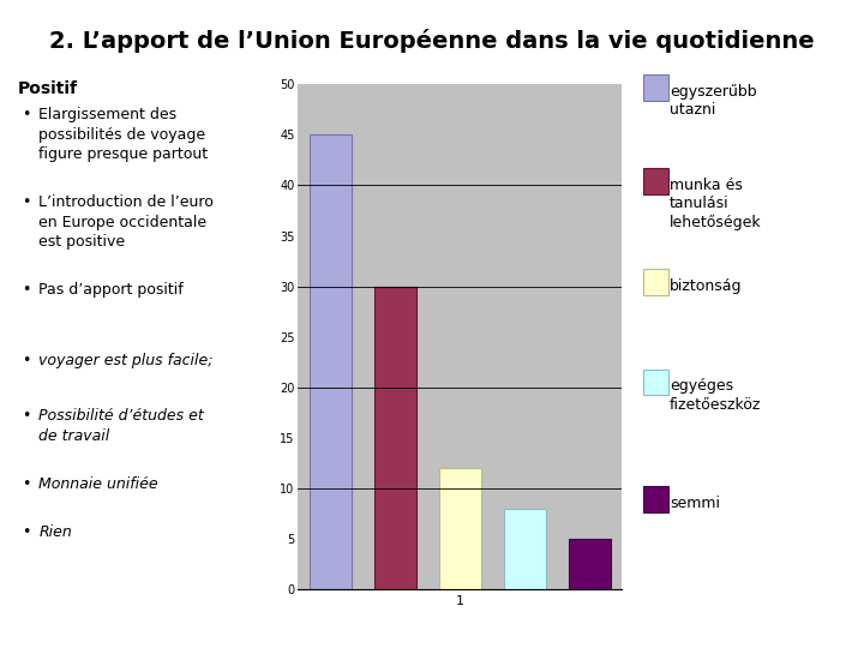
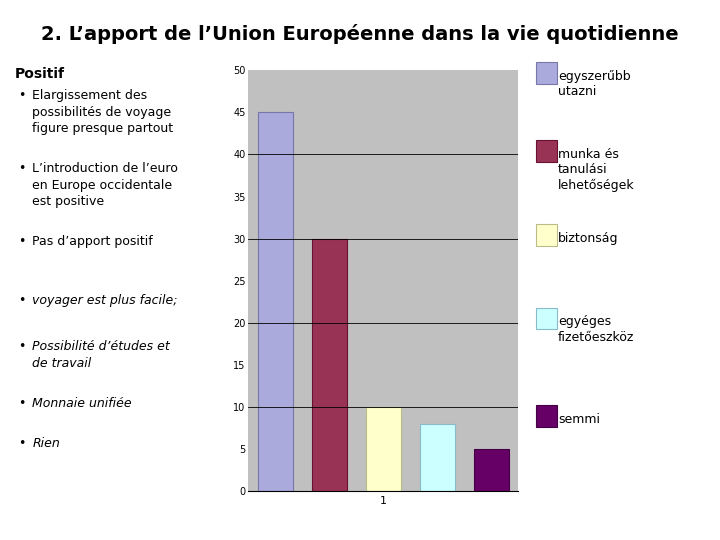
1: 12 -> 10
